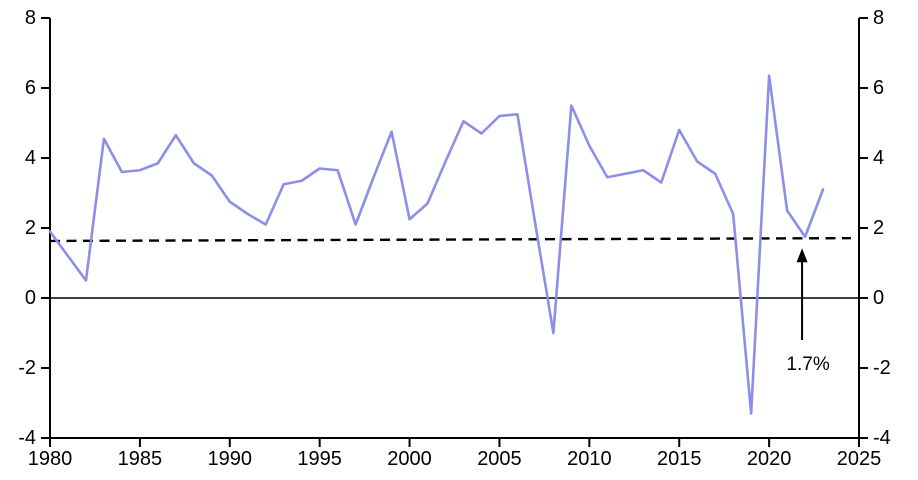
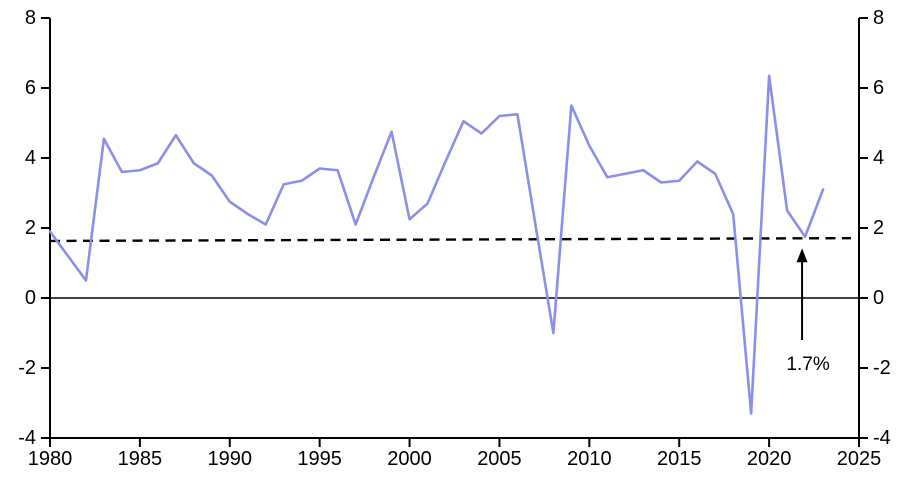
2015: 4.8 -> 3.4
